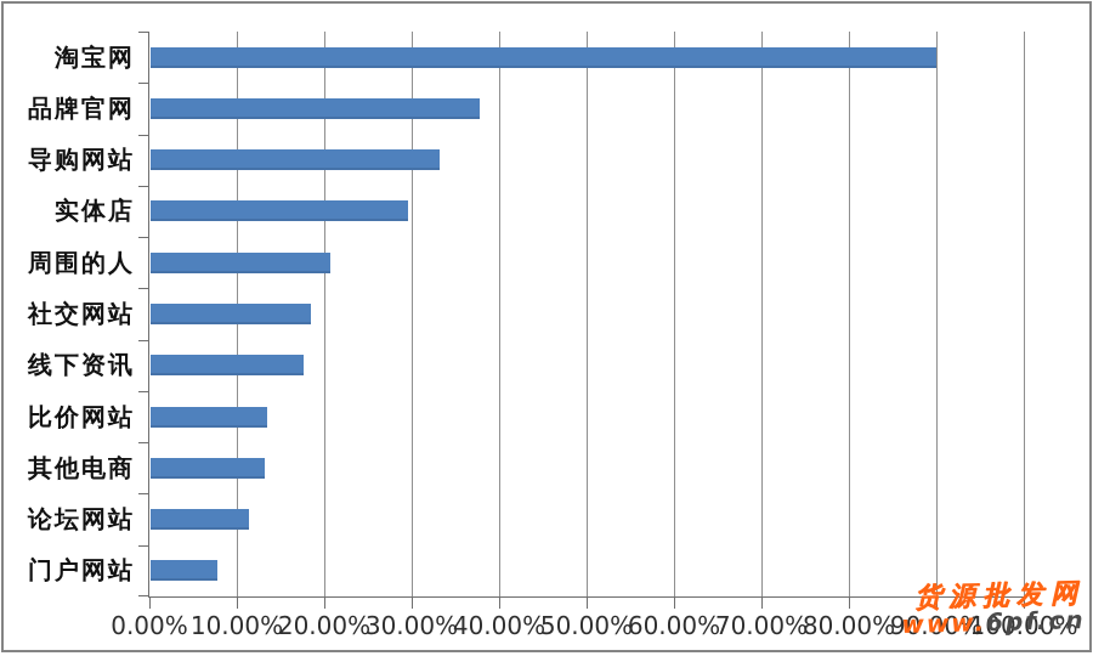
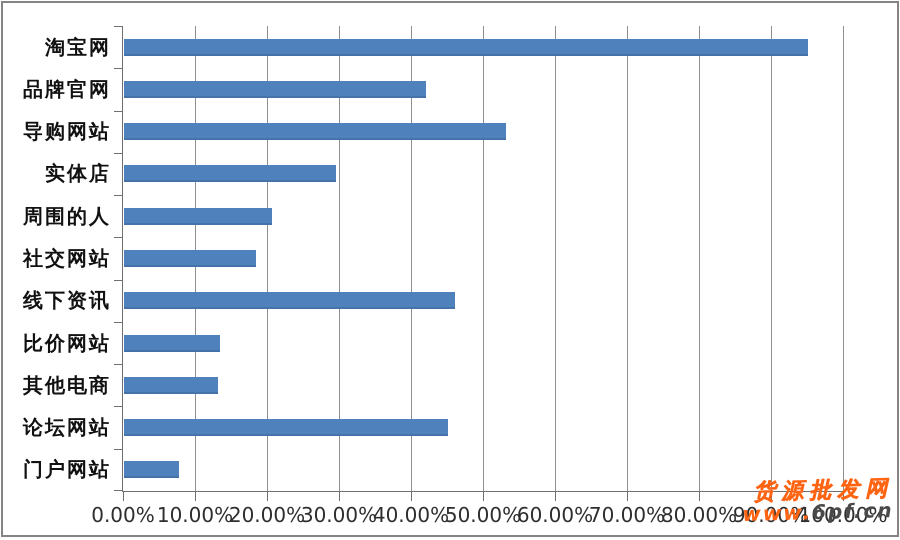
淘宝网: 90% -> 95%
品牌官网: 38% -> 42%
导购网站: 33% -> 53%
线下资讯: 18% -> 46%
论坛网站: 11% -> 45%
